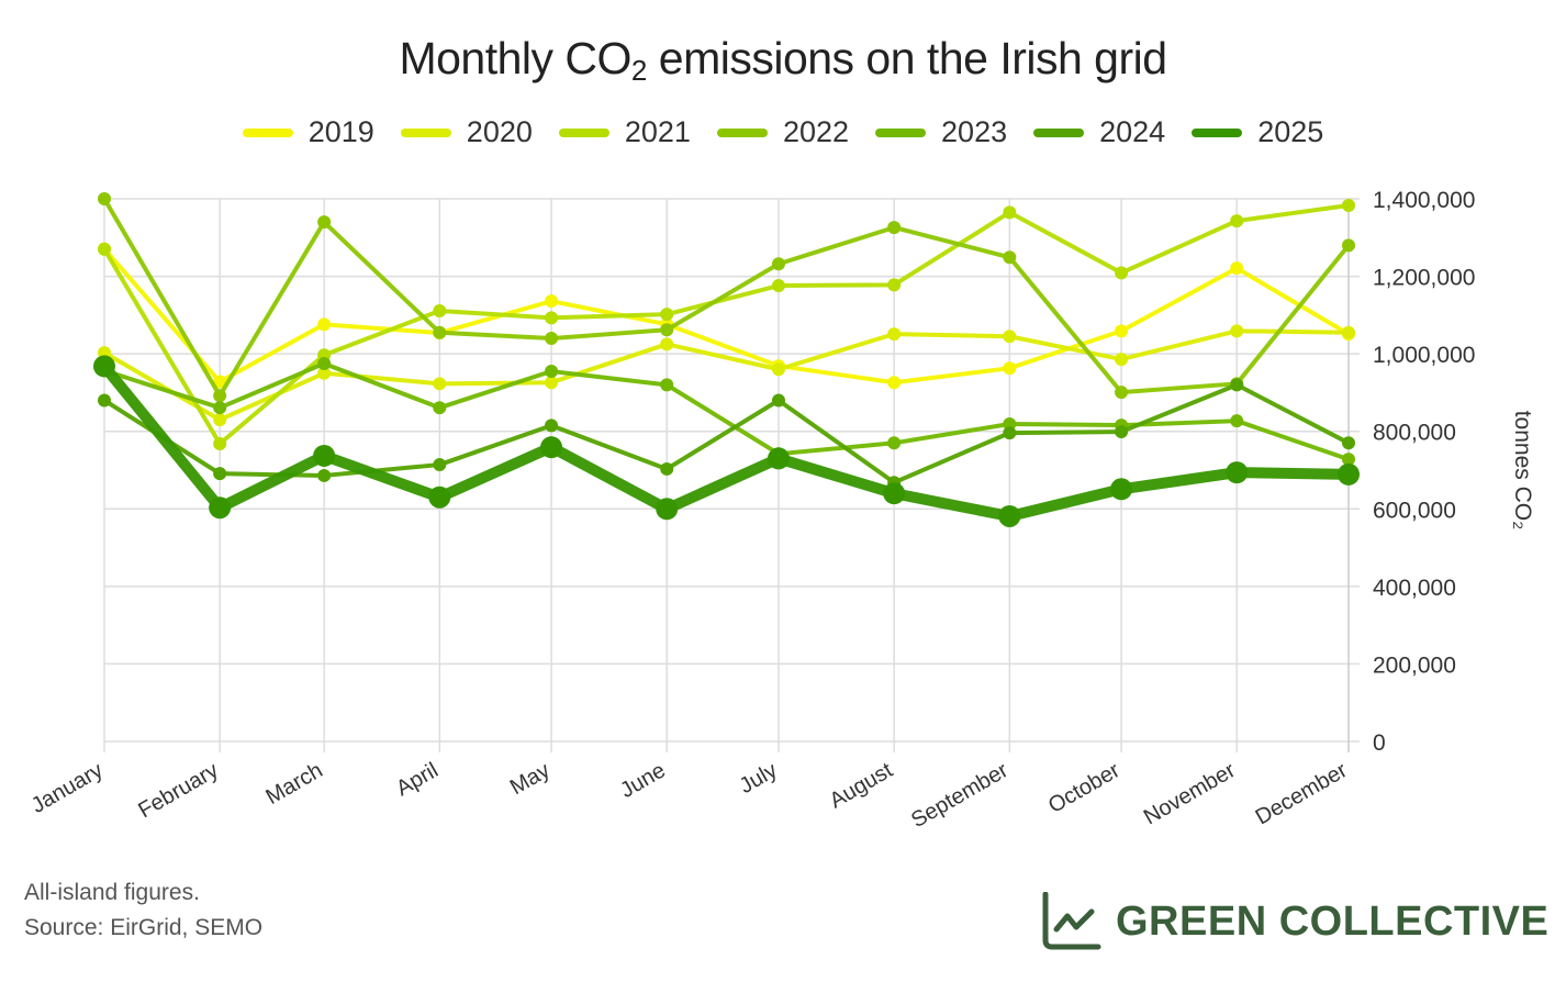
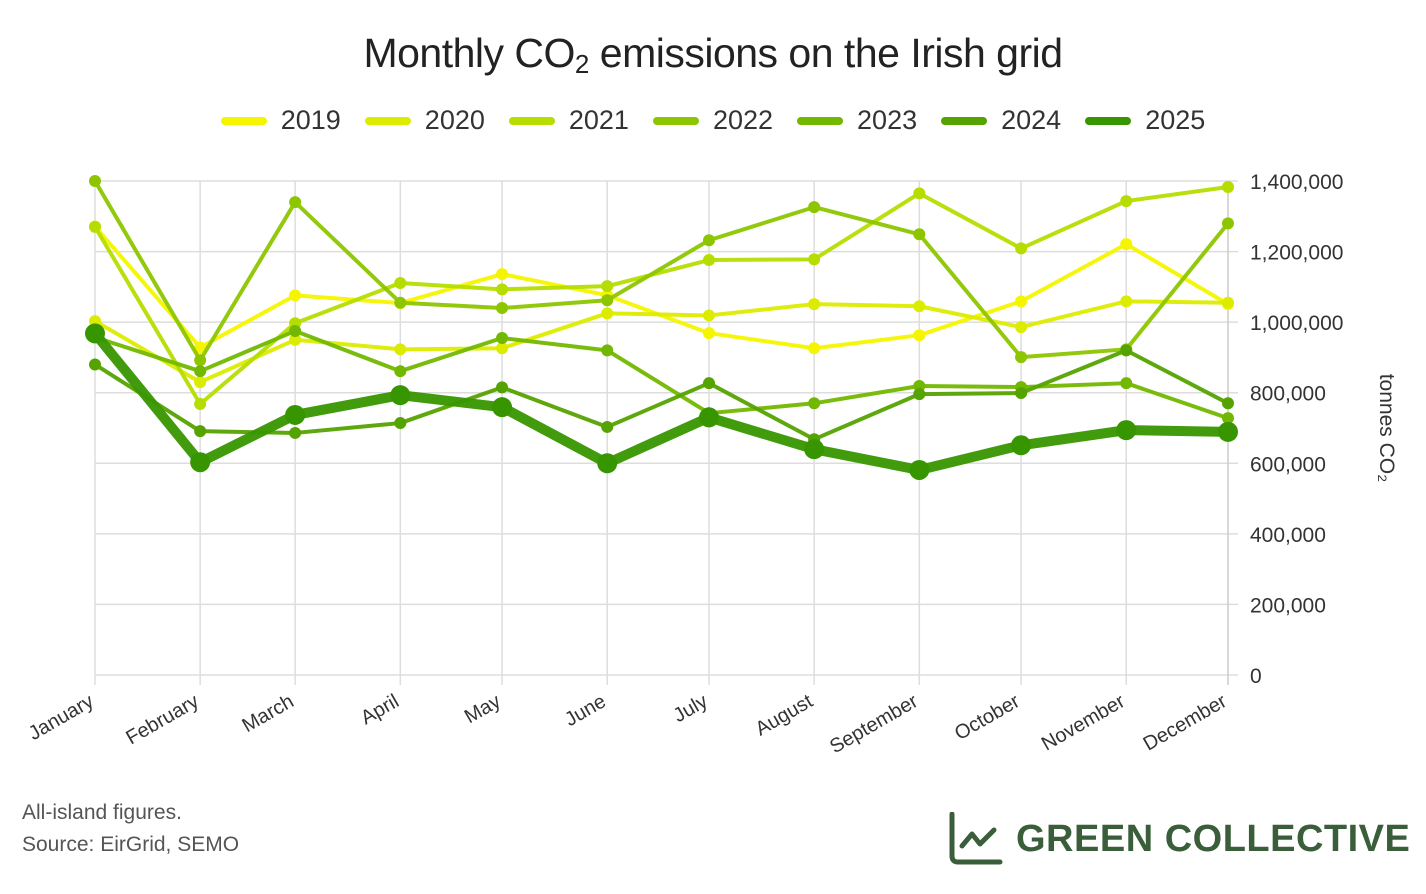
2025/April: 630000 -> 790000
2020/July: 960000 -> 1020000
2024/July: 880000 -> 830000
